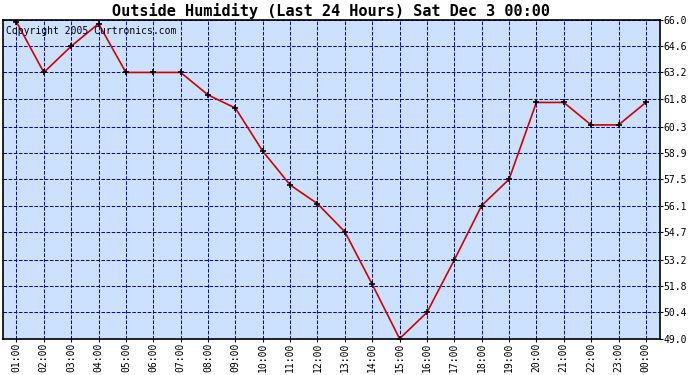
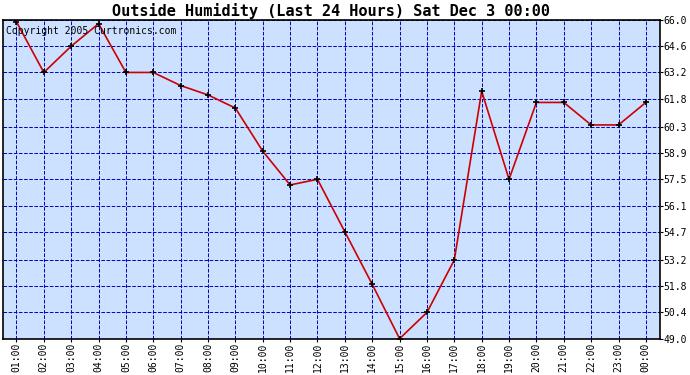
07:00: 63.2 -> 62.5
12:00: 56.2 -> 57.5
18:00: 56.1 -> 62.2
